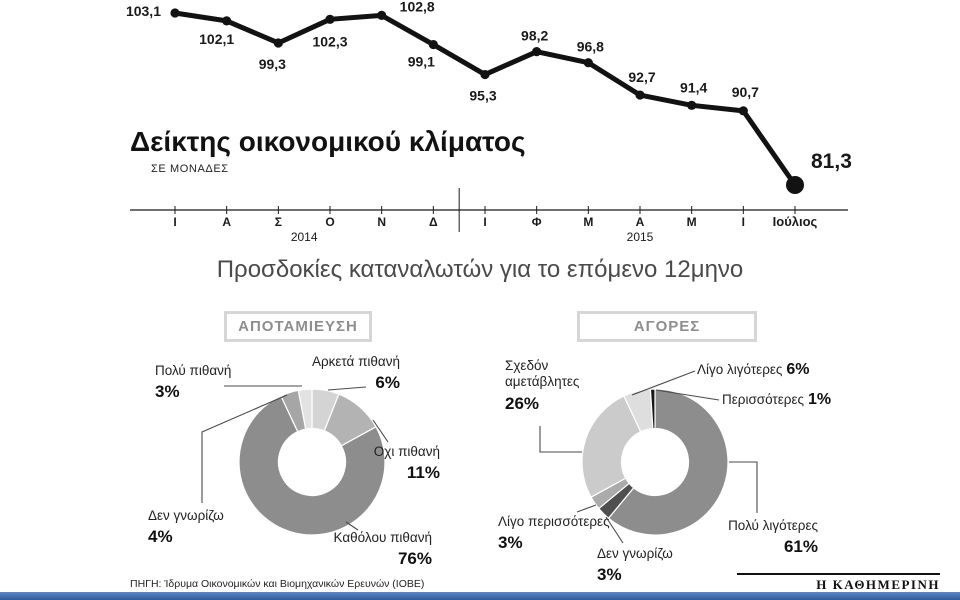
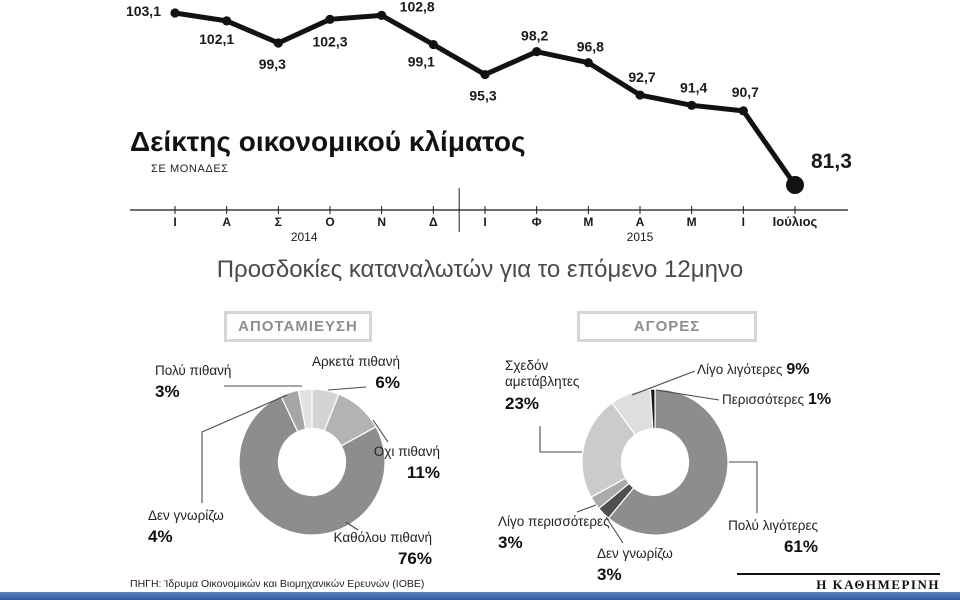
ΑΓΟΡΕΣ/Σχεδόν αμετάβλητες: 26% -> 23%
ΑΓΟΡΕΣ/Λίγο λιγότερες: 6% -> 9%
